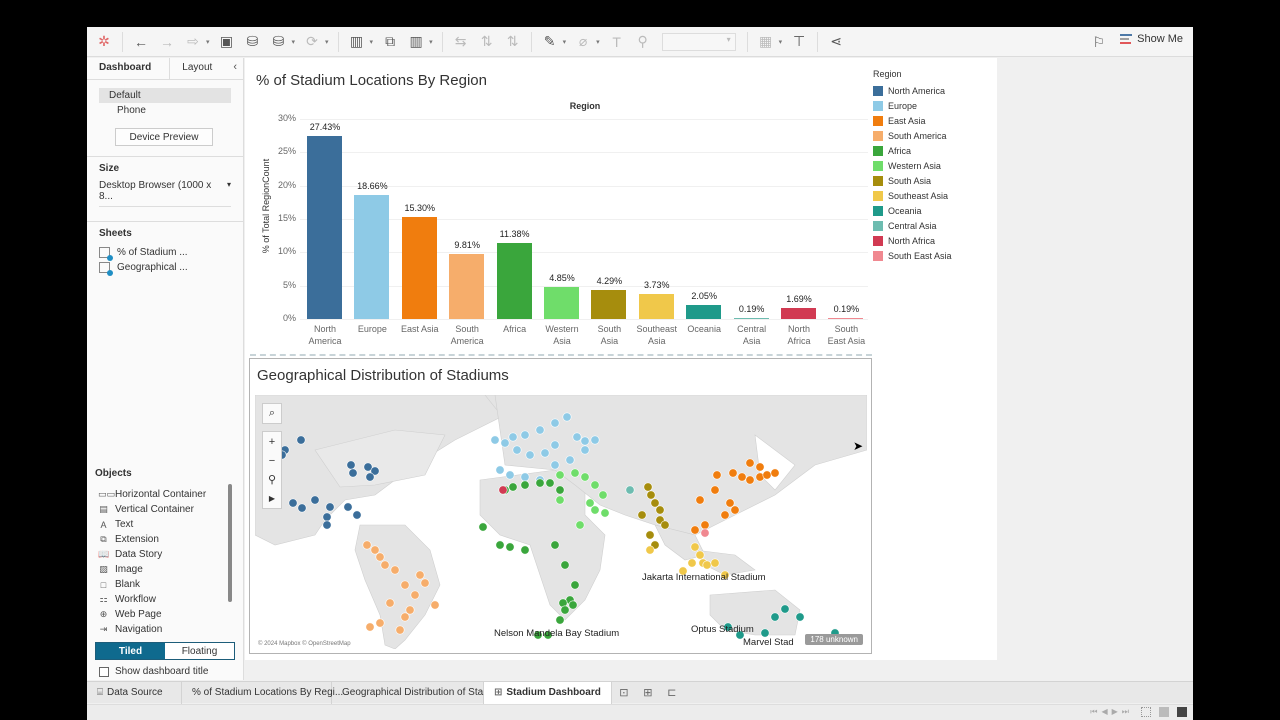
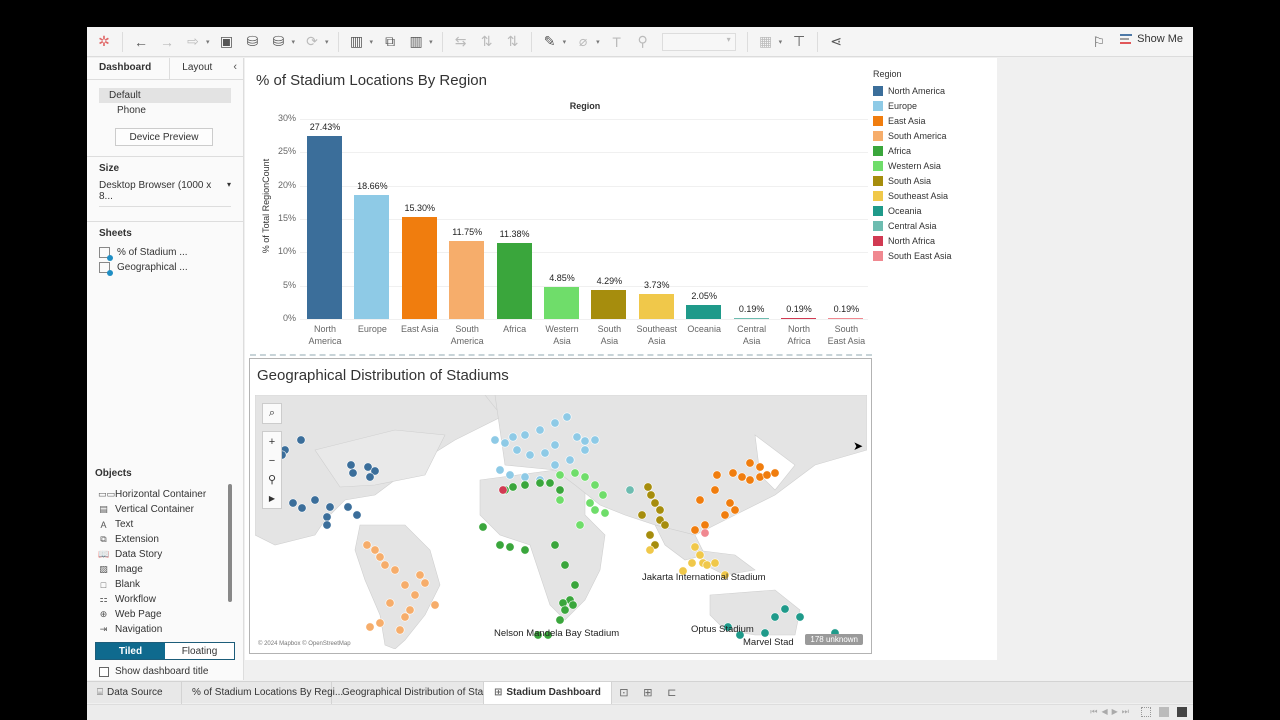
South America: 9.81% -> 11.75%
North Africa: 1.69% -> 0.19%
